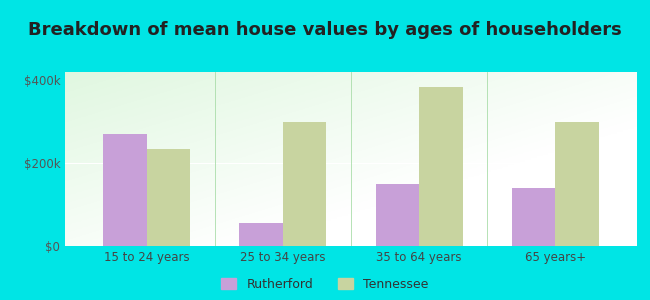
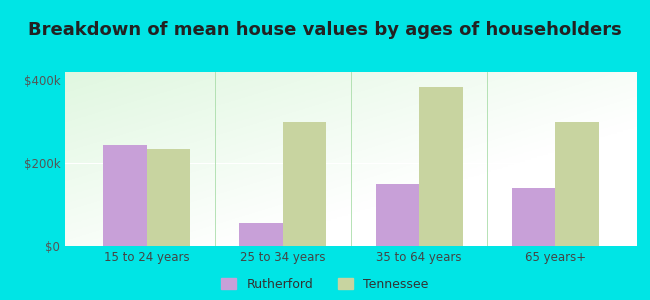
Rutherford/15 to 24 years: $270k -> $245k
